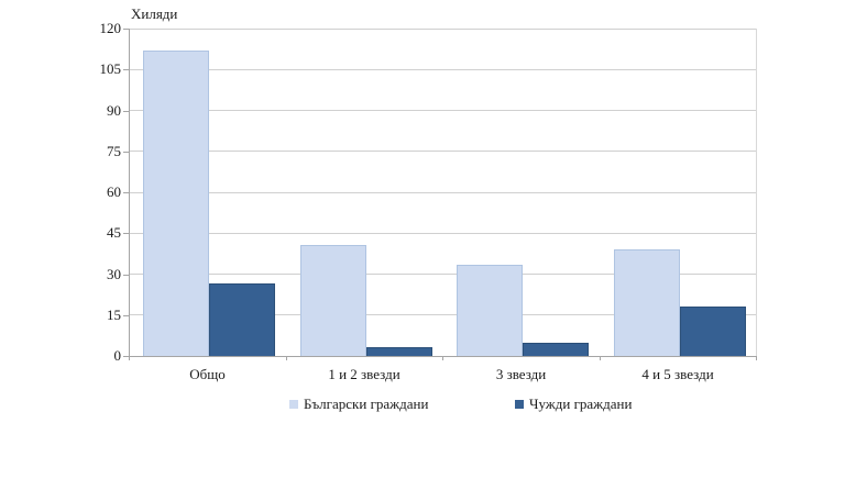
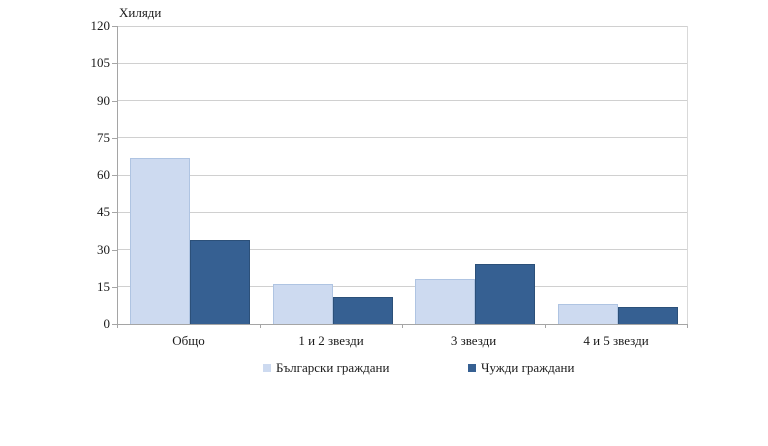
Български граждани/Общо: 112 -> 67
Чужди граждани/Общо: 26 -> 34
Български граждани/1 и 2 звезди: 40 -> 16
Чужди граждани/1 и 2 звезди: 3 -> 11
Български граждани/3 звезди: 34 -> 18
Чужди граждани/3 звезди: 5 -> 24
Български граждани/4 и 5 звезди: 39 -> 8
Чужди граждани/4 и 5 звезди: 18 -> 7
